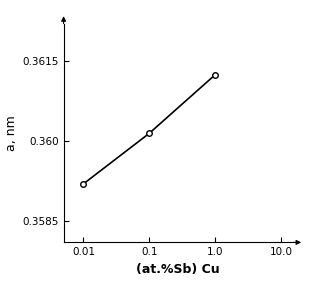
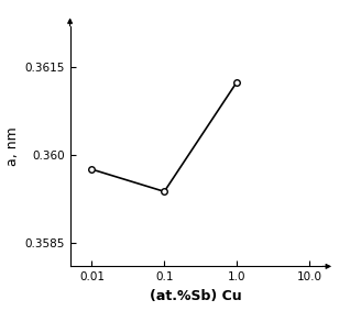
0.01: 0.35920 -> 0.35976
0.1: 0.36015 -> 0.35938
